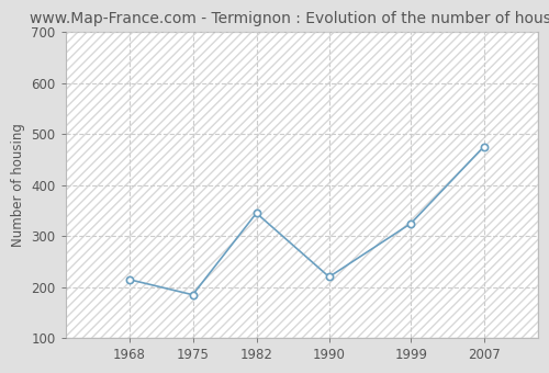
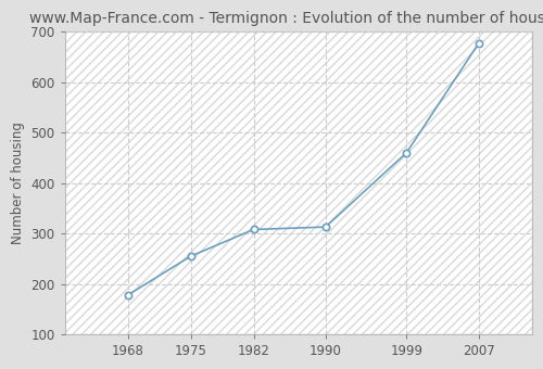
1968: 215 -> 178
1975: 185 -> 255
1982: 345 -> 308
1990: 220 -> 313
1999: 325 -> 460
2007: 475 -> 676
